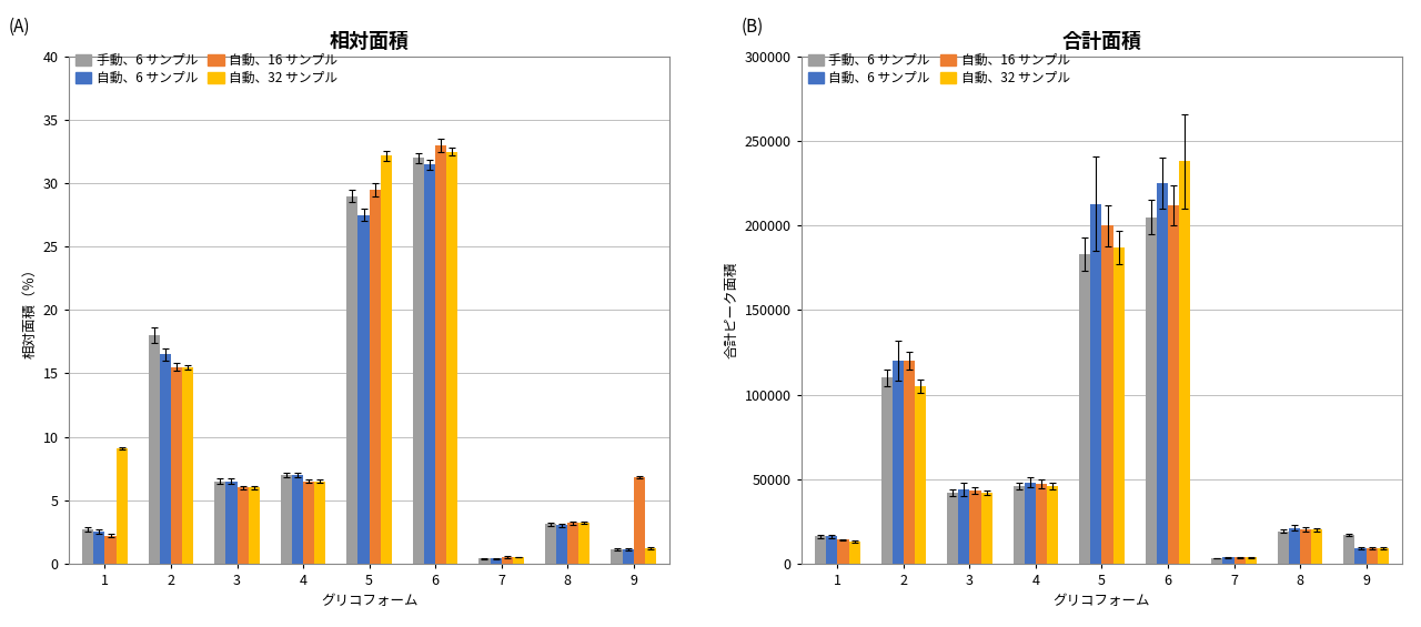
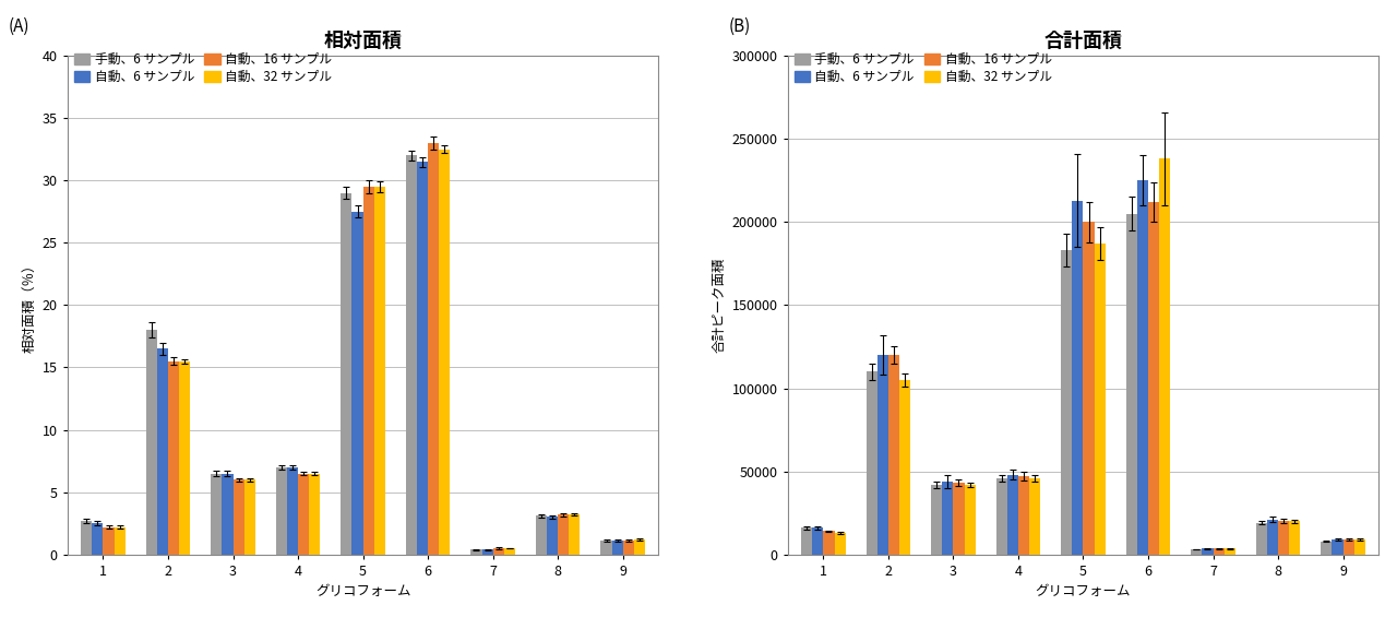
相対面積/自動、32 サンプル/1: 9.1 -> 2.2
相対面積/自動、32 サンプル/5: 32.2 -> 29.5
相対面積/自動、16 サンプル/9: 6.8 -> 1.1
合計面積/手動、6 サンプル/9: 17000 -> 8000
